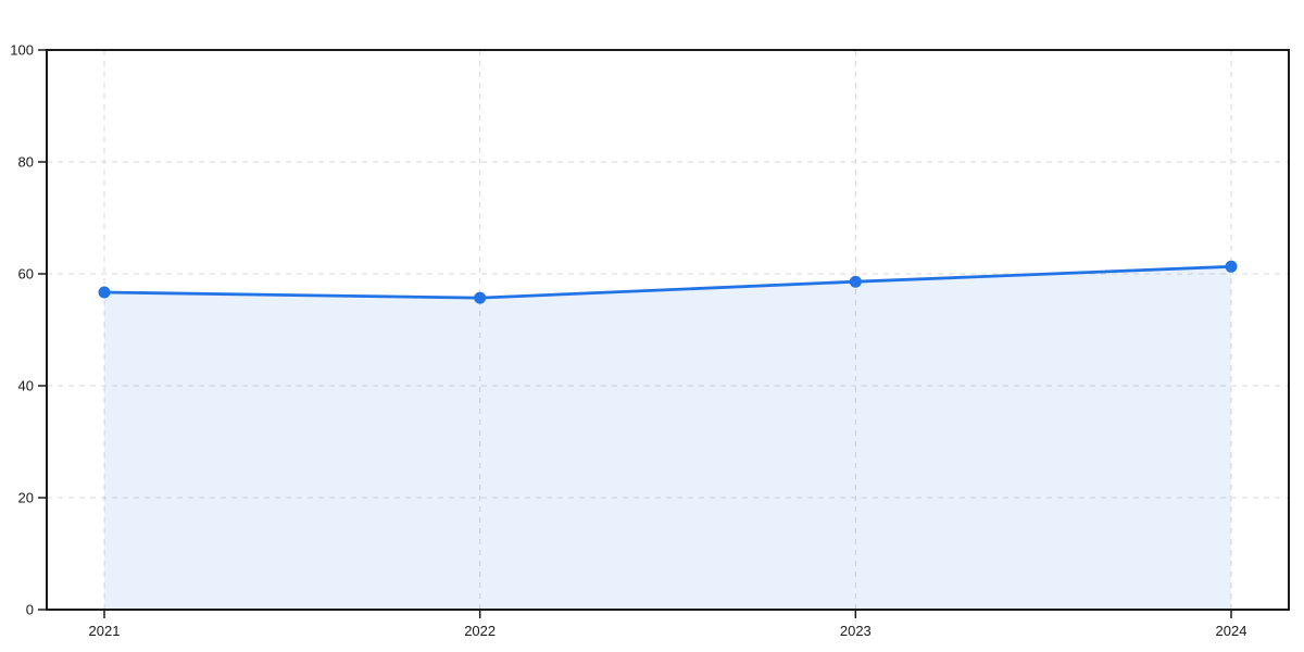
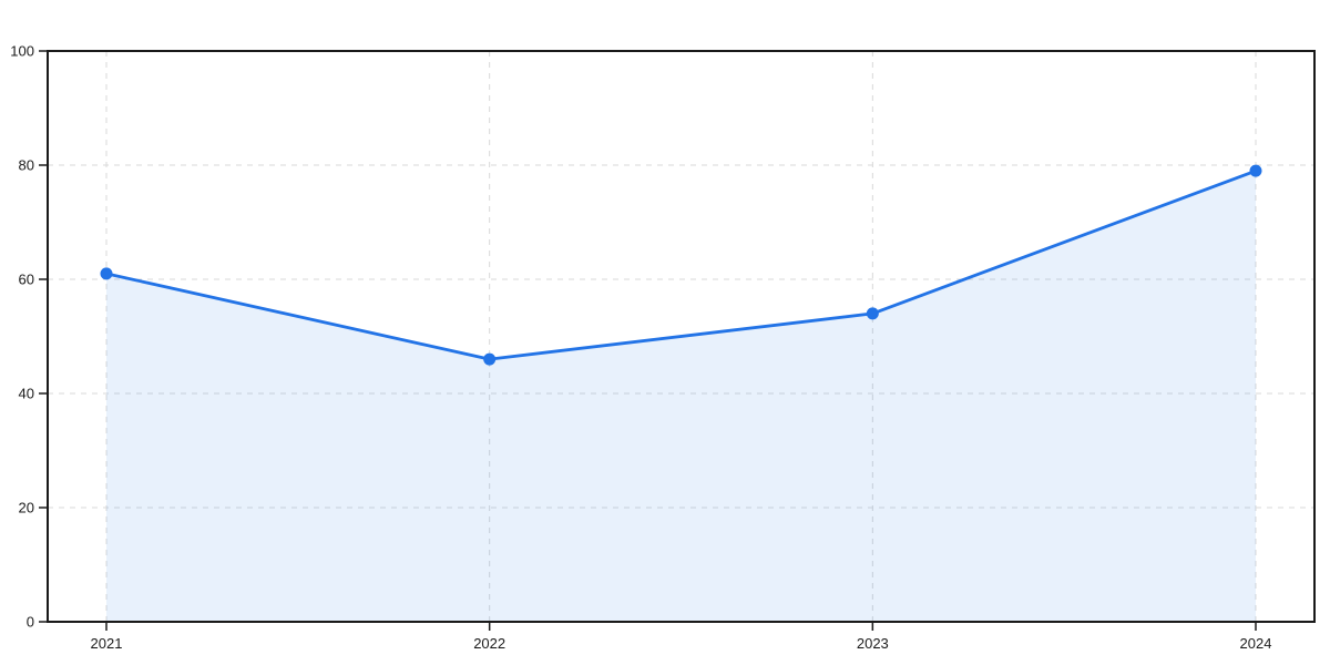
2021: 57 -> 61
2022: 56 -> 46
2023: 59 -> 54
2024: 61 -> 79
